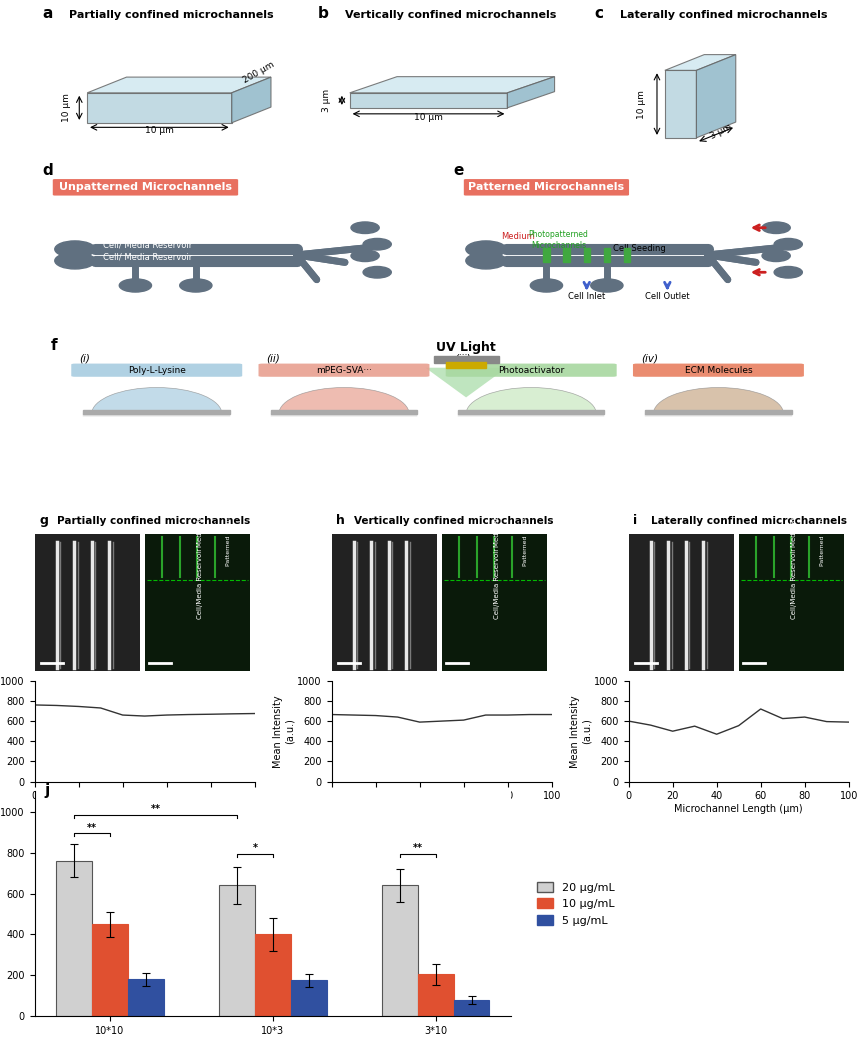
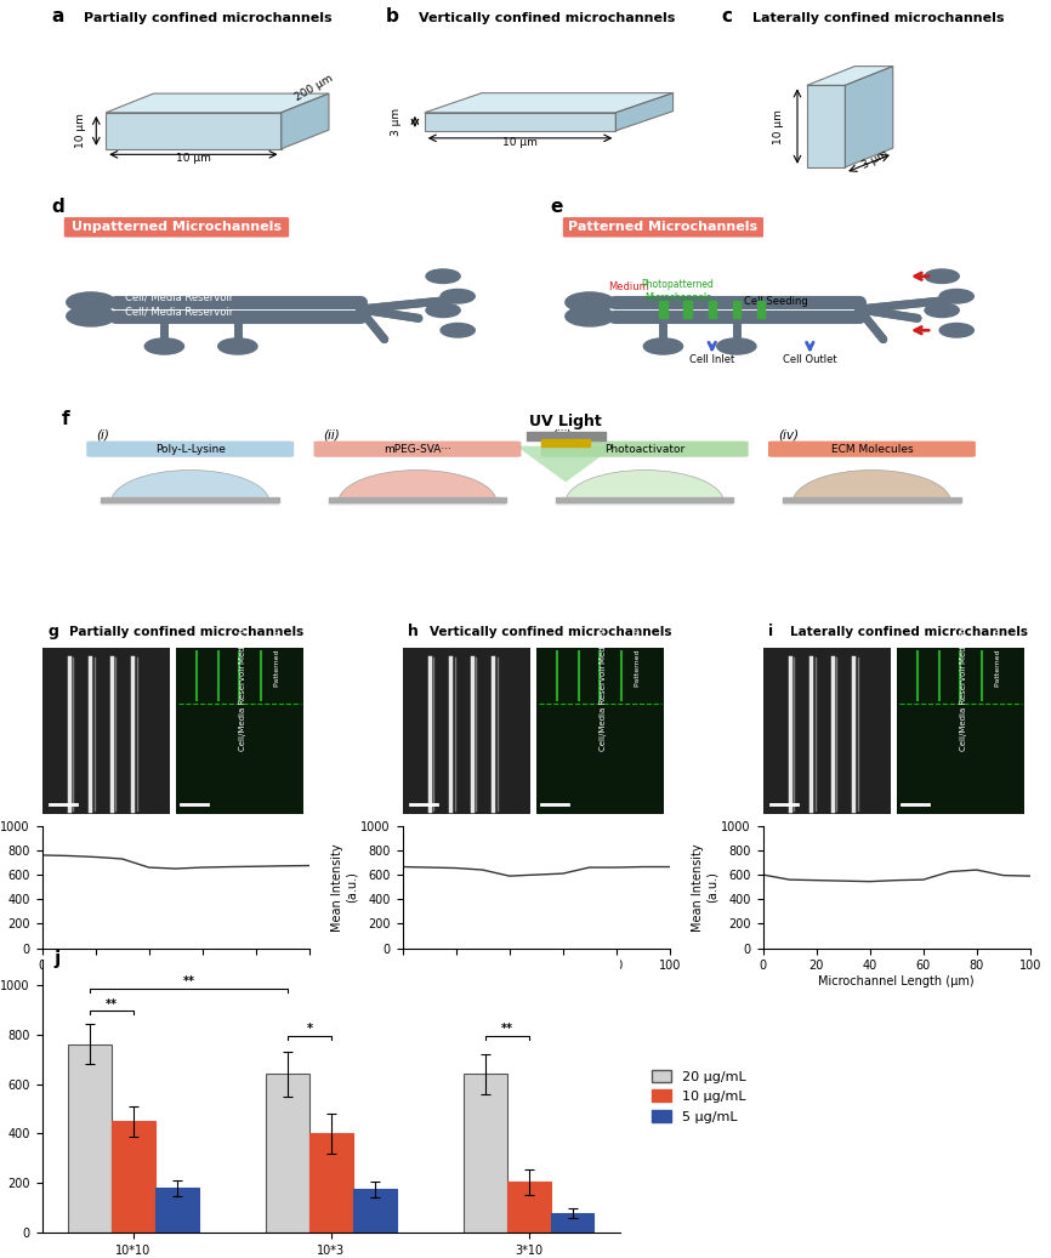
20: 500 -> 560
40: 470 -> 540
60: 720 -> 560
